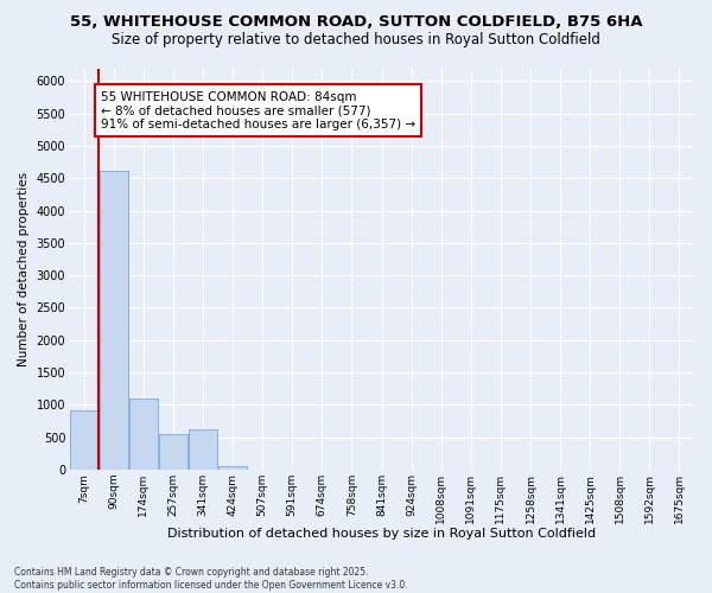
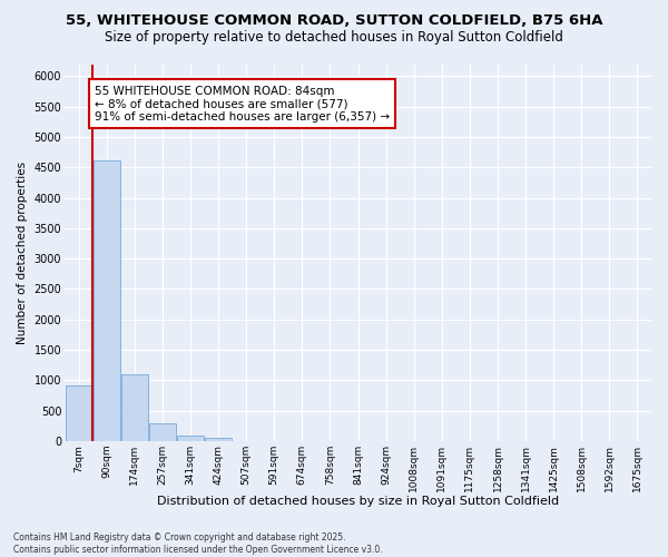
257sqm: 540 -> 300
341sqm: 620 -> 80
